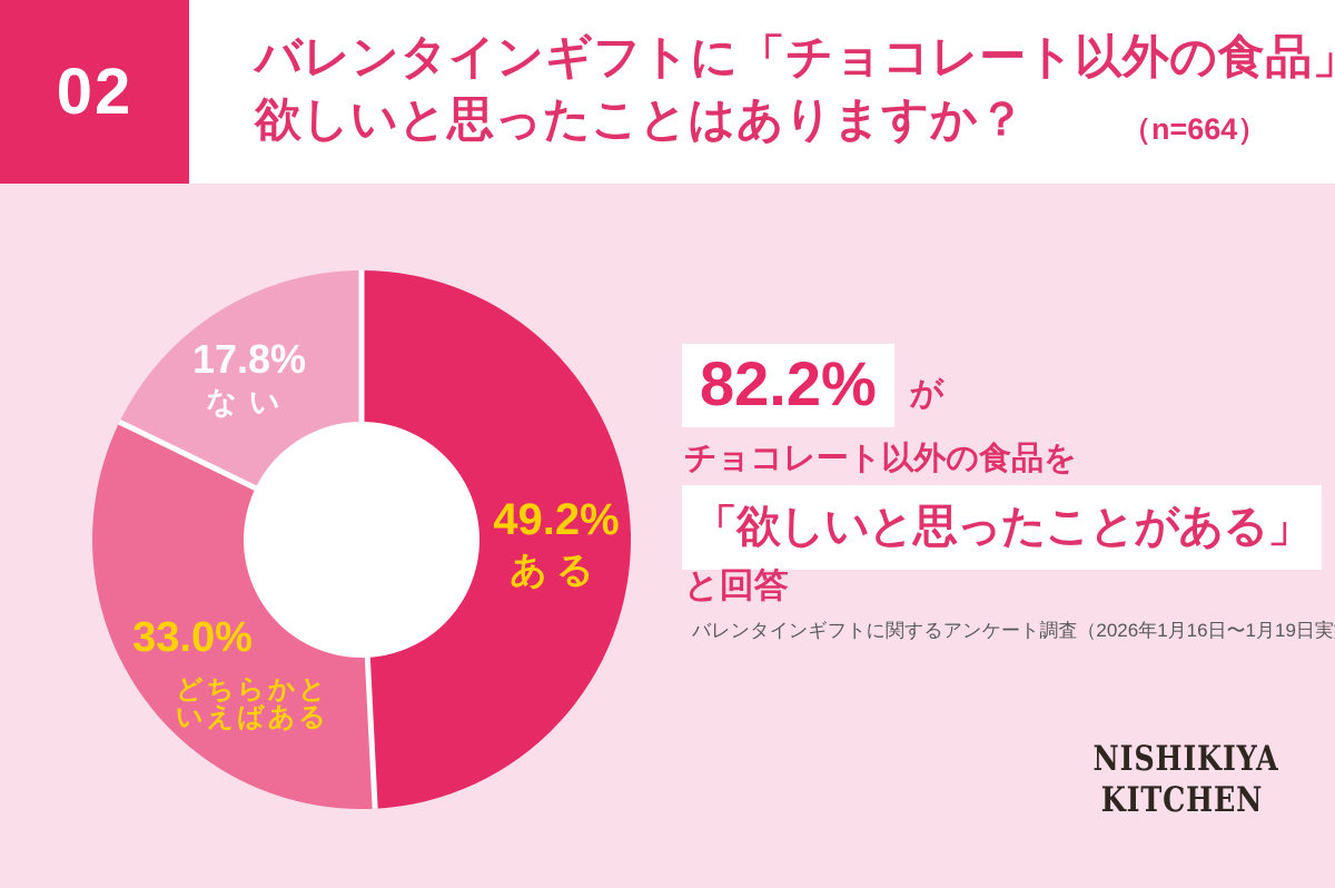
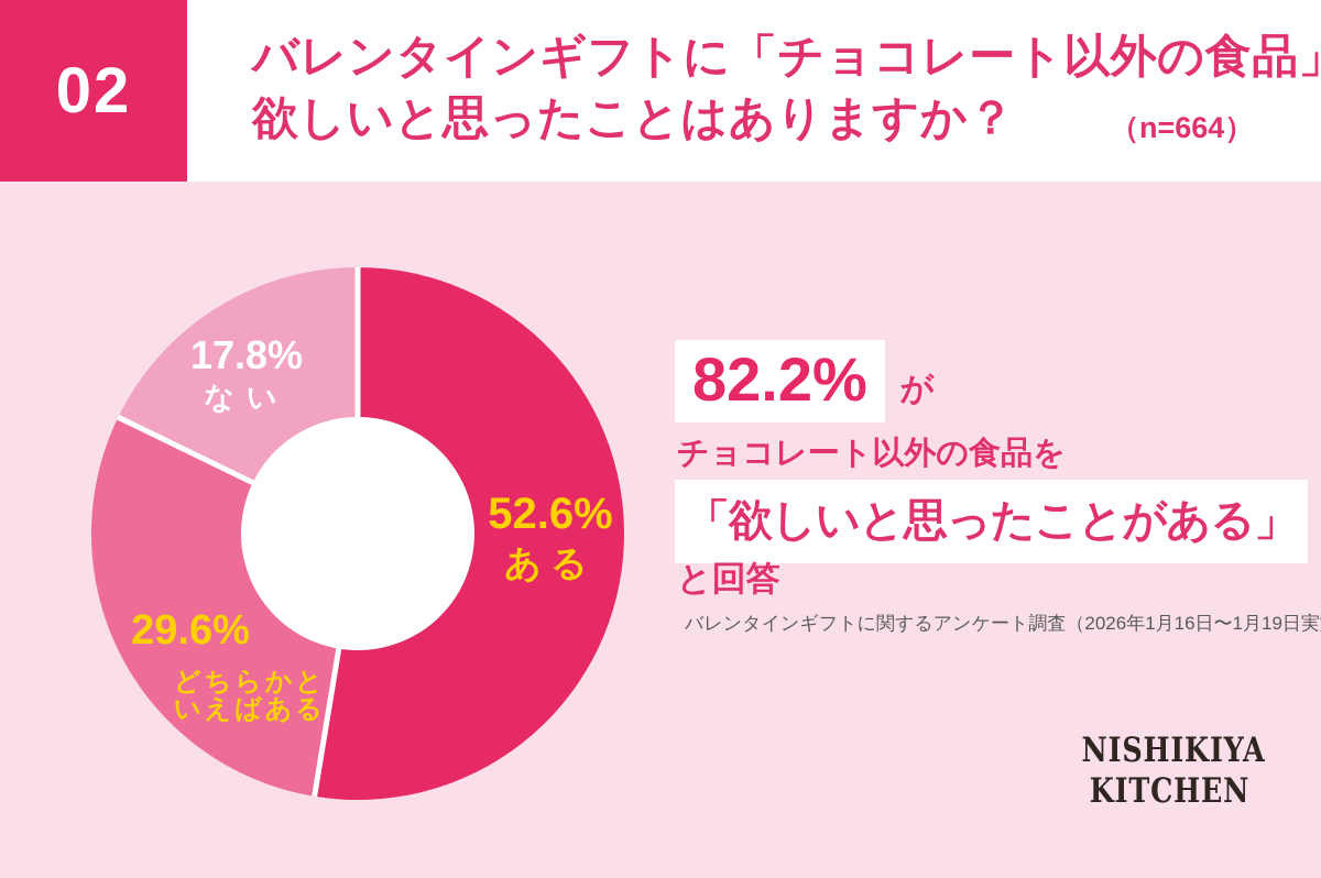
ある: 49.2% -> 52.6%
どちらかといえばある: 33.0% -> 29.6%
